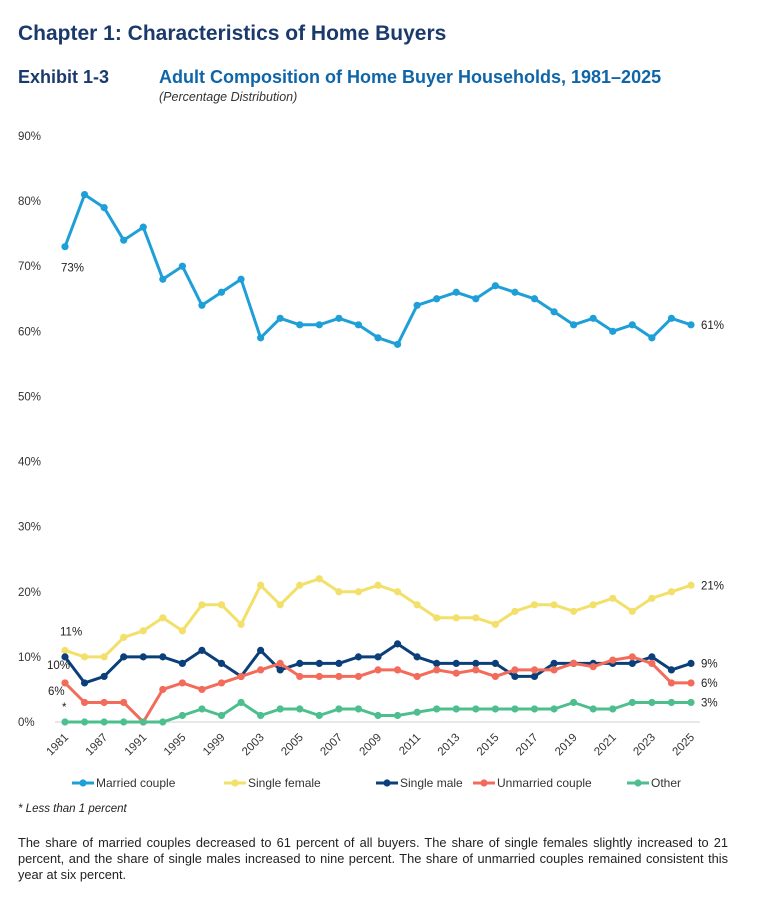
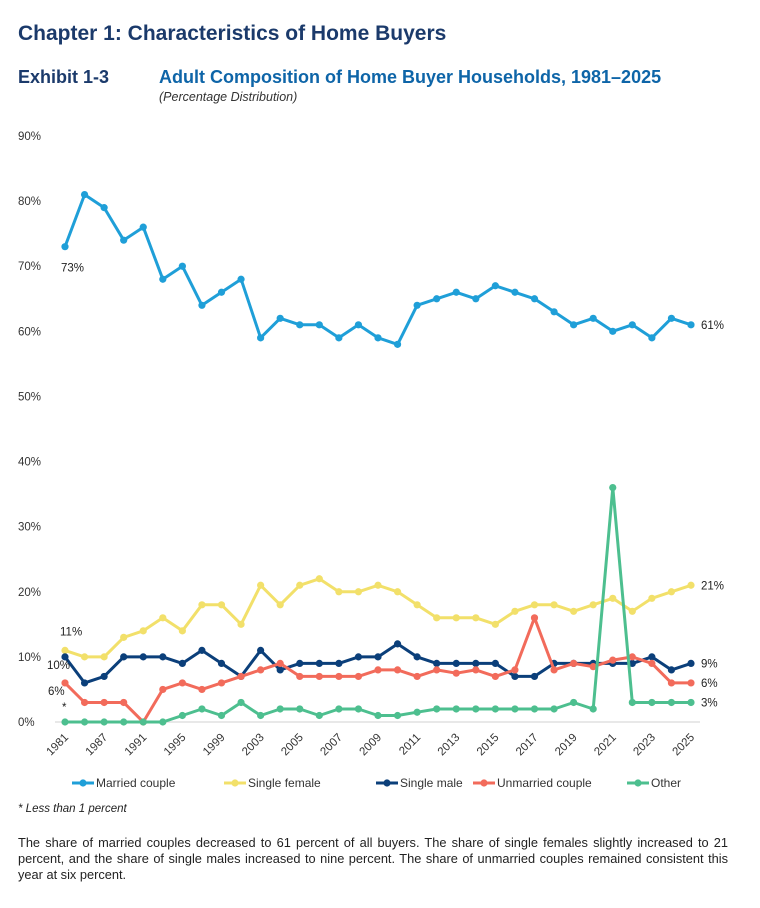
Married couple/2007: 62% -> 59%
Unmarried couple/2017: 8% -> 16%
Other/2021: 2% -> 36%
